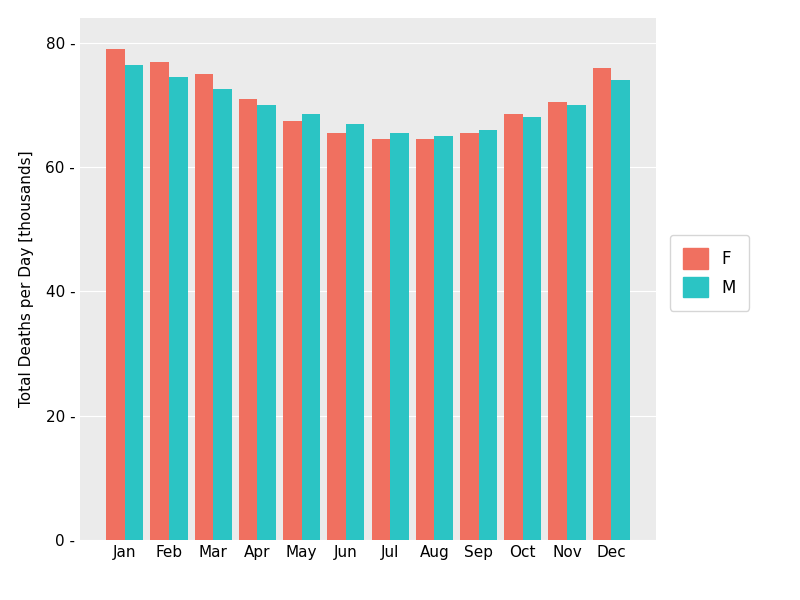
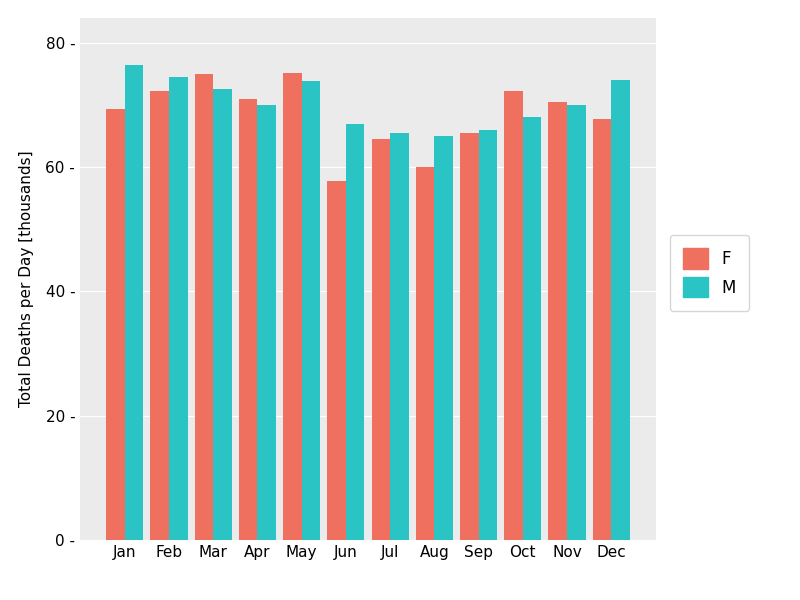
F/Jan: 79.0 - -> 69.4 -
F/Feb: 77.0 - -> 72.2 -
F/May: 67.5 - -> 75.2 -
M/May: 68.5 - -> 73.8 -
F/Jun: 65.5 - -> 57.8 -
F/Aug: 64.5 - -> 60.0 -
F/Oct: 68.5 - -> 72.2 -
F/Dec: 76.0 - -> 67.8 -
